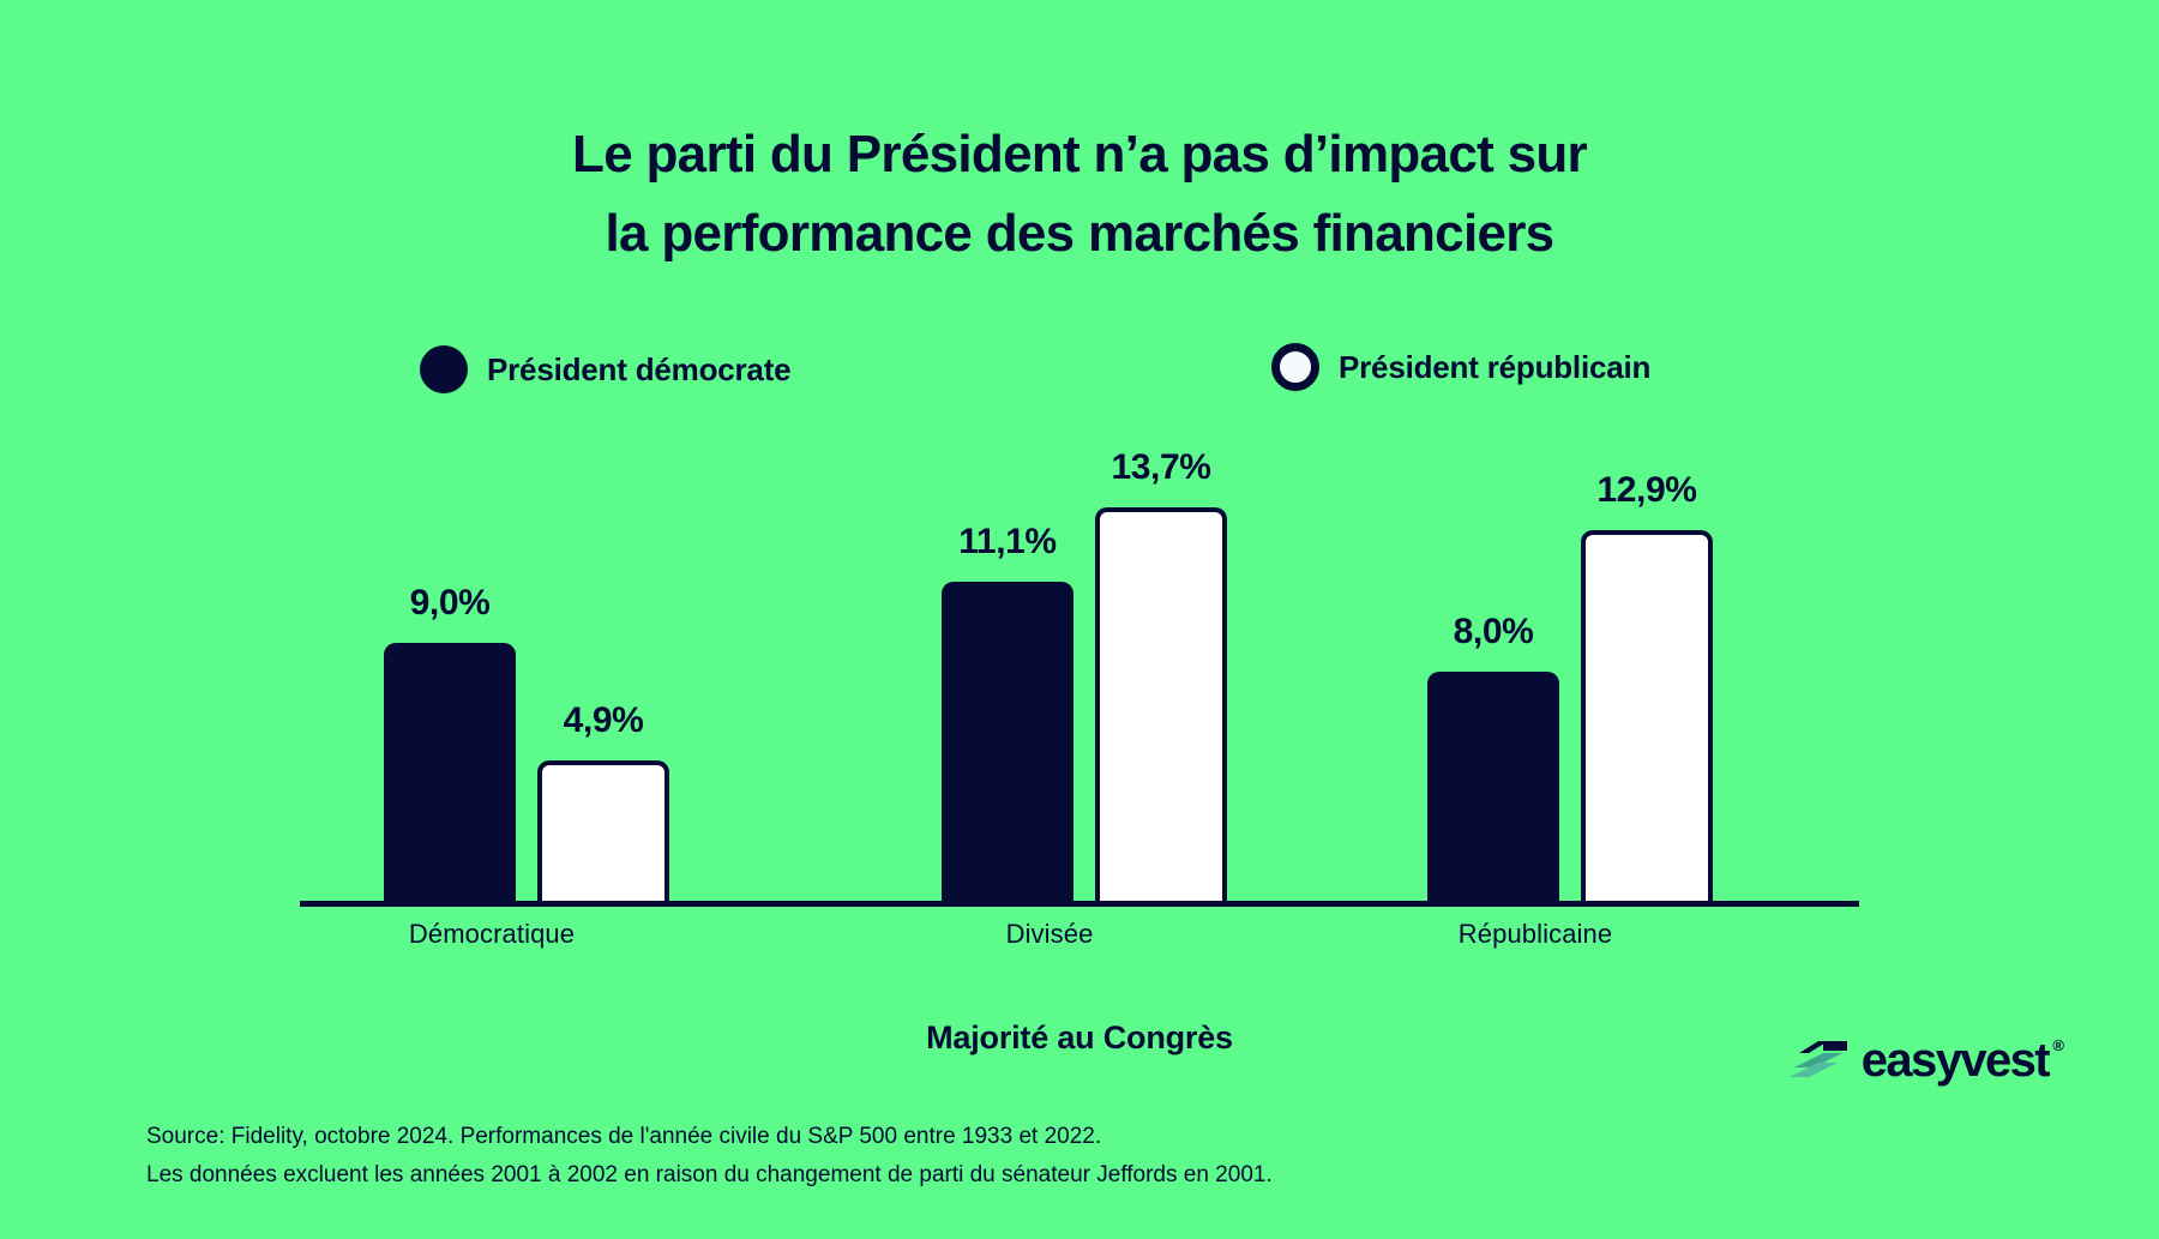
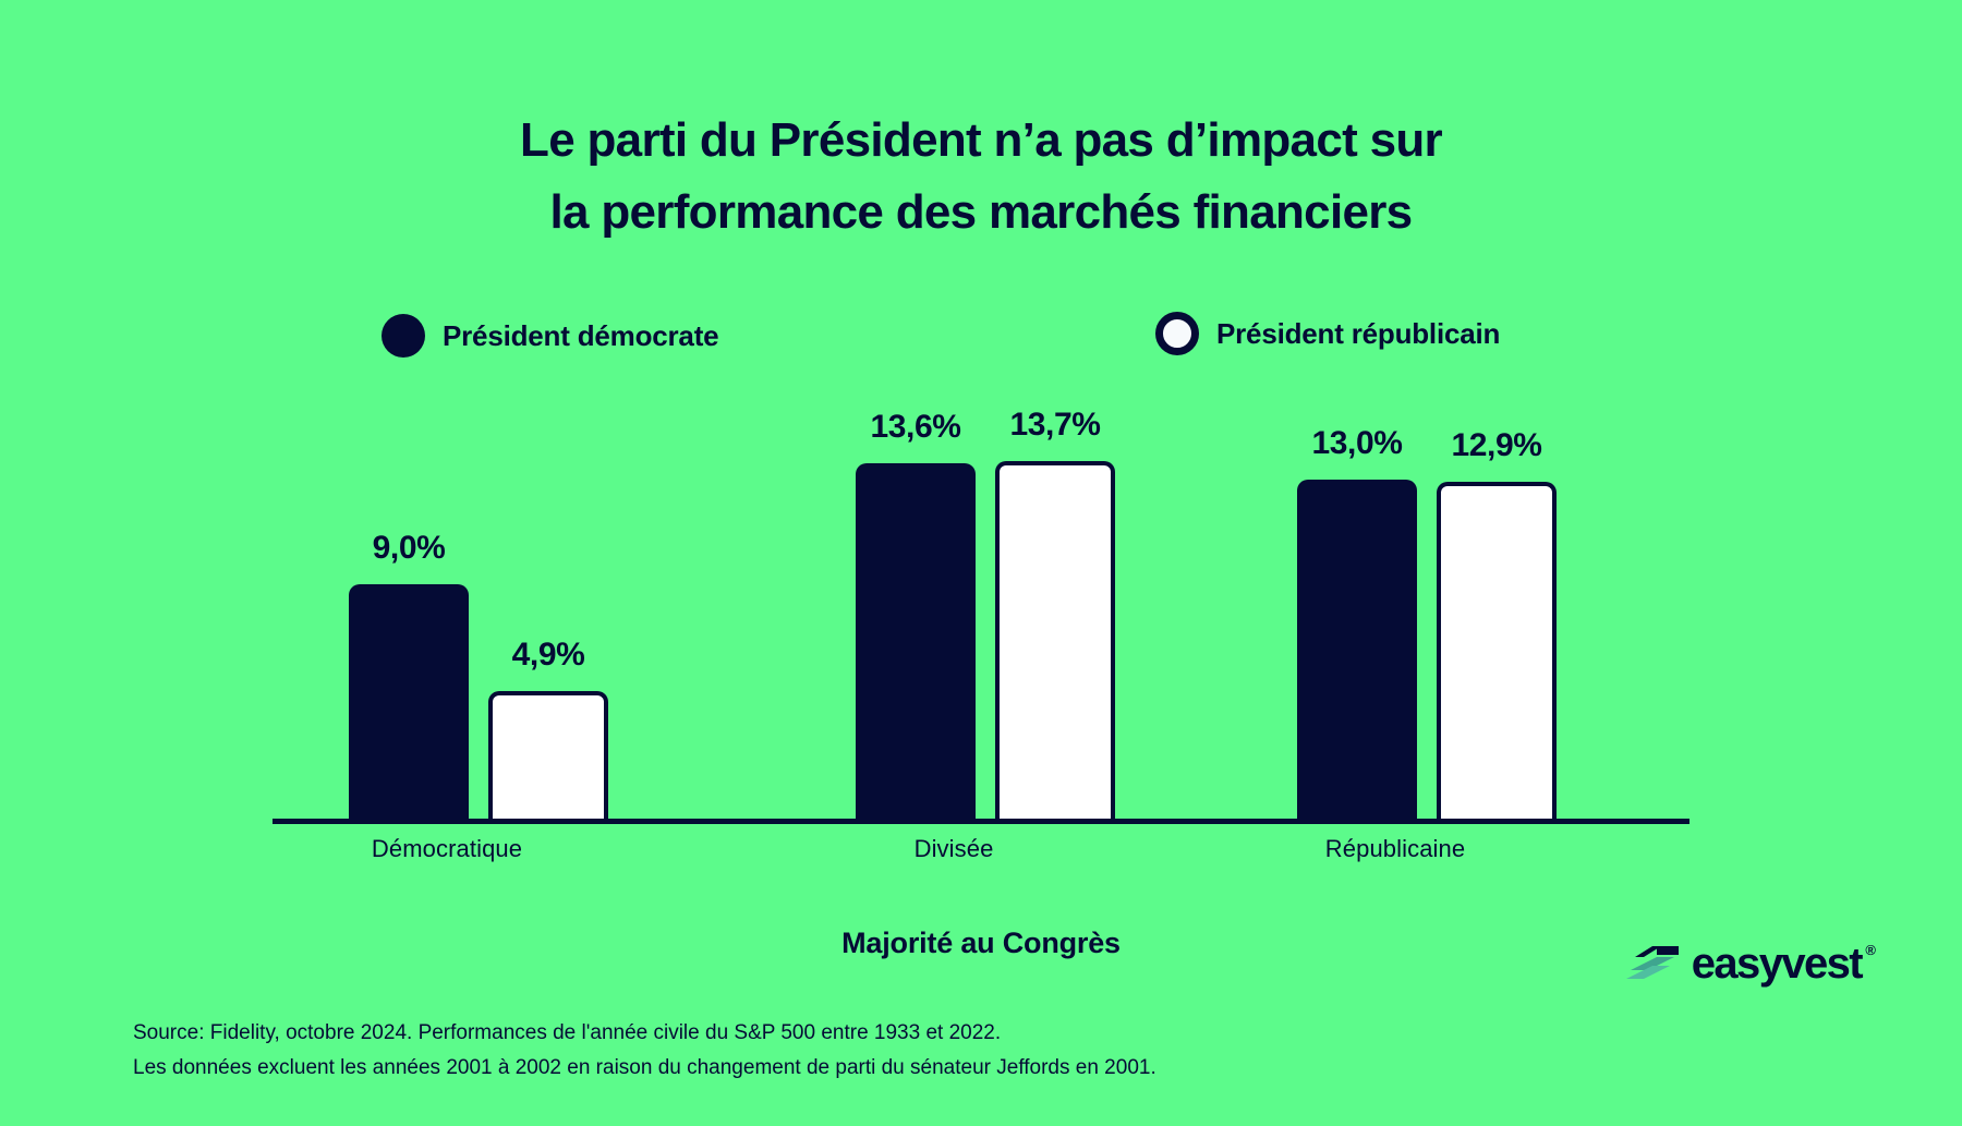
Président démocrate/Divisée: 11,1% -> 13,6%
Président démocrate/Républicaine: 8,0% -> 13,0%
